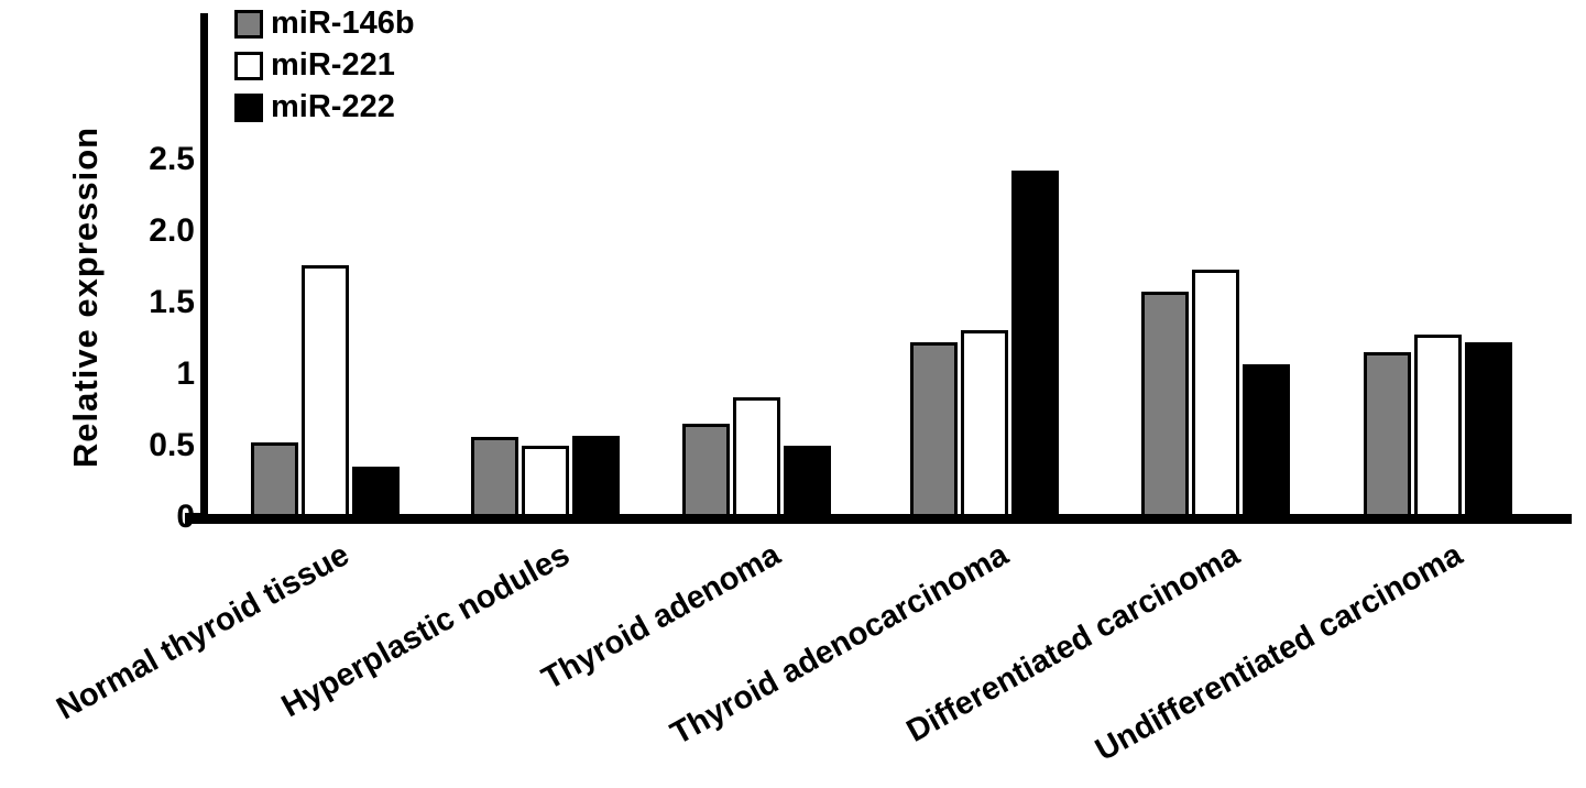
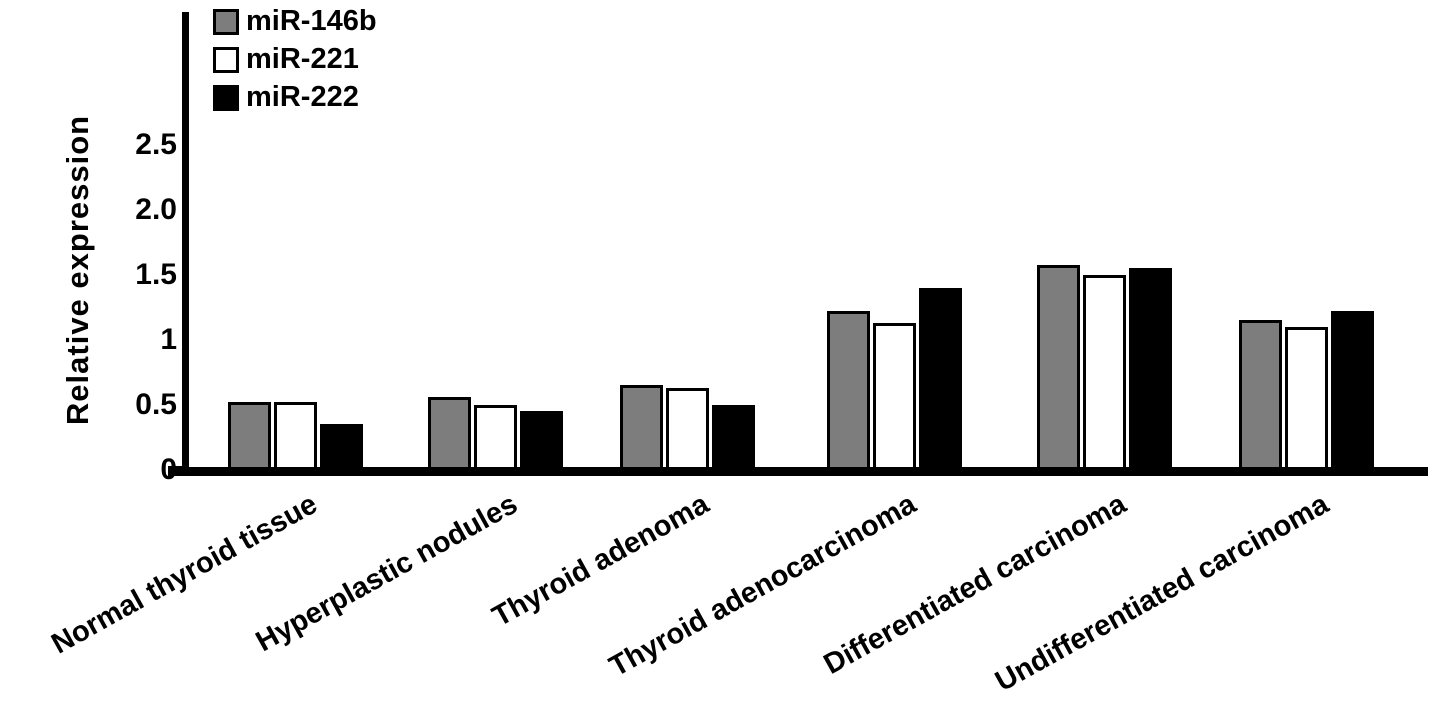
miR-221/Normal thyroid tissue: 1.76 -> 0.52
miR-222/Hyperplastic nodules: 0.57 -> 0.45
miR-221/Thyroid adenoma: 0.84 -> 0.63
miR-221/Thyroid adenocarcinoma: 1.31 -> 1.13
miR-222/Thyroid adenocarcinoma: 2.42 -> 1.40
miR-221/Differentiated carcinoma: 1.73 -> 1.50
miR-222/Differentiated carcinoma: 1.07 -> 1.55
miR-221/Undifferentiated carcinoma: 1.28 -> 1.10
